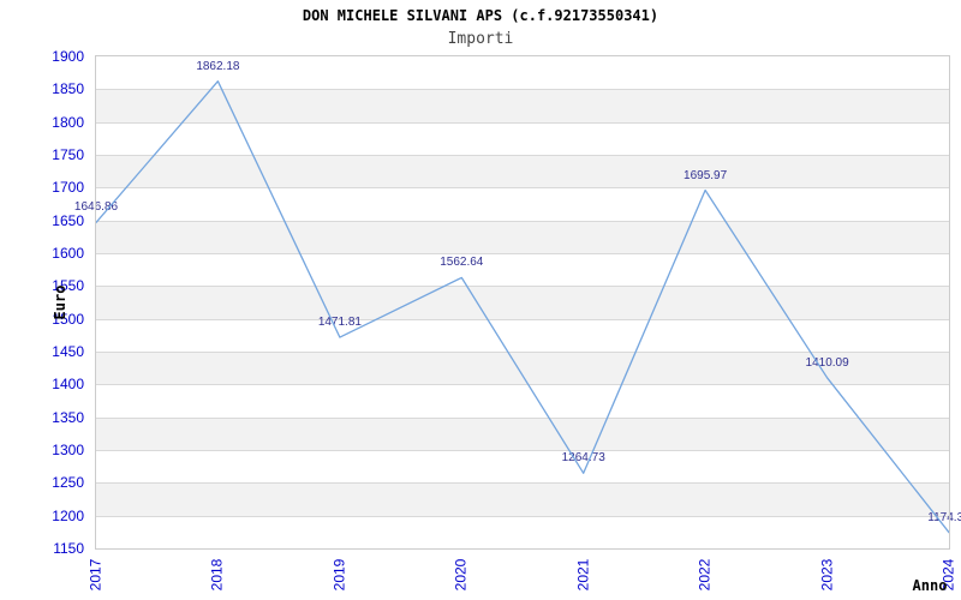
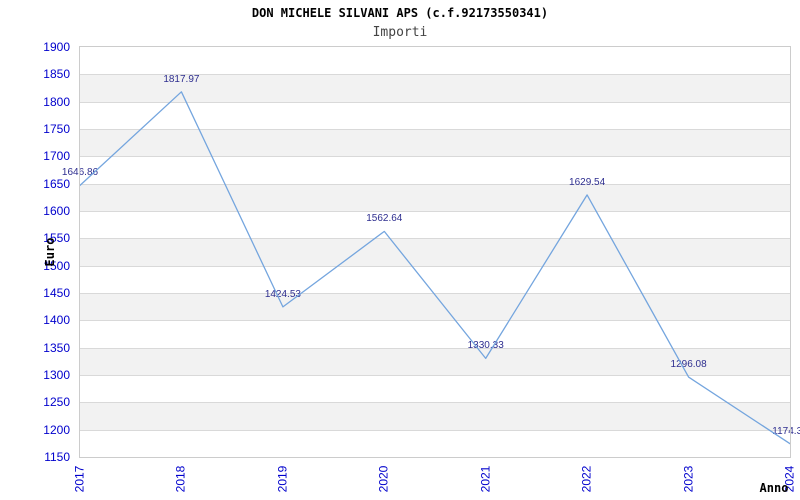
2018: 1862.18 -> 1817.97
2019: 1471.81 -> 1424.53
2021: 1264.73 -> 1330.33
2022: 1695.97 -> 1629.54
2023: 1410.09 -> 1296.08
